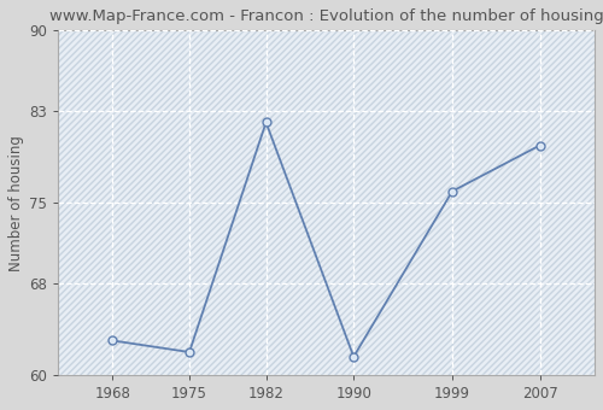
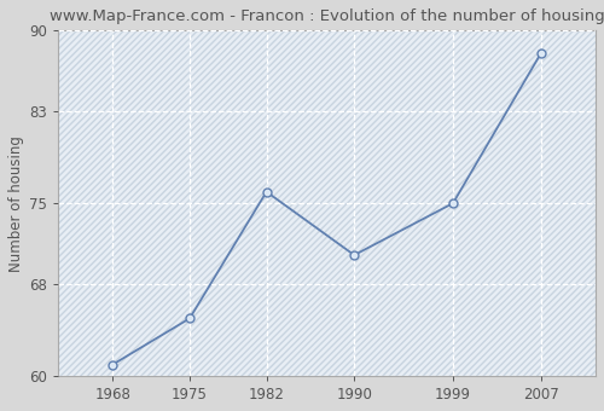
1968: 63.0 -> 61.0
1975: 62.0 -> 65.0
1982: 82.0 -> 76.0
1990: 61.6 -> 70.5
1999: 76.0 -> 75.0
2007: 80.0 -> 88.0
